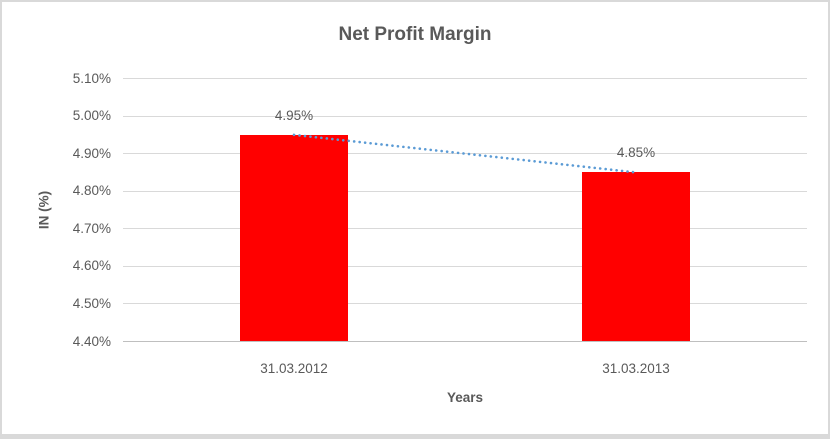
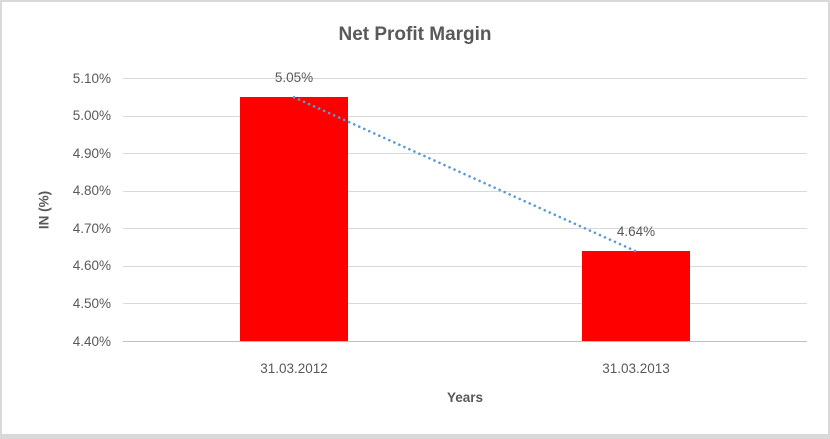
31.03.2012: 4.95% -> 5.05%
31.03.2013: 4.85% -> 4.64%
